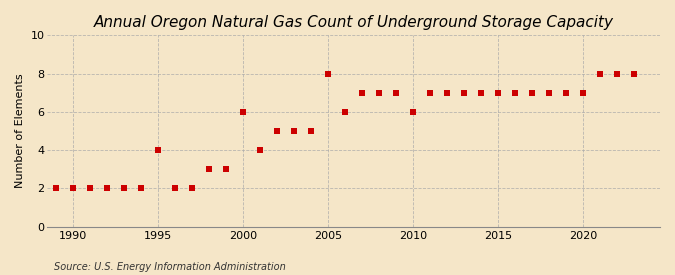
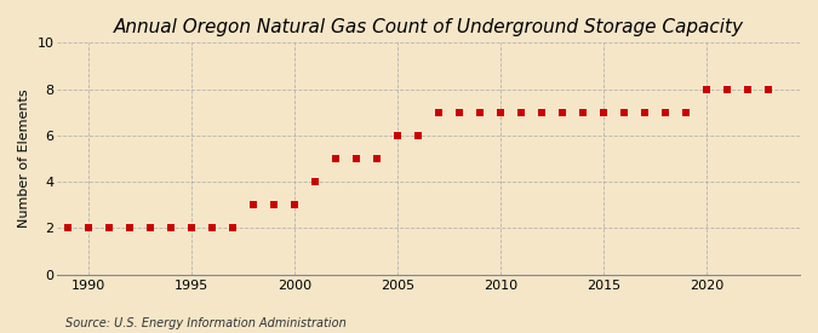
1995: 4 -> 2
2000: 6 -> 3
2005: 8 -> 6
2010: 6 -> 7
2020: 7 -> 8
